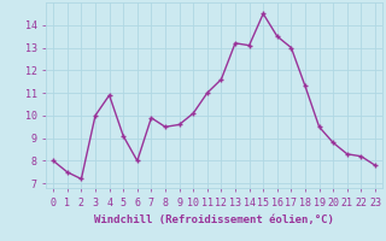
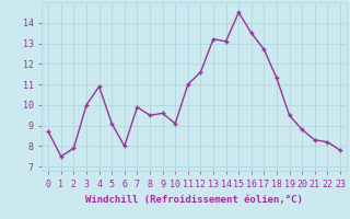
0: 8.0 -> 8.7
2: 7.2 -> 7.9
10: 10.1 -> 9.1
17: 13.0 -> 12.7
